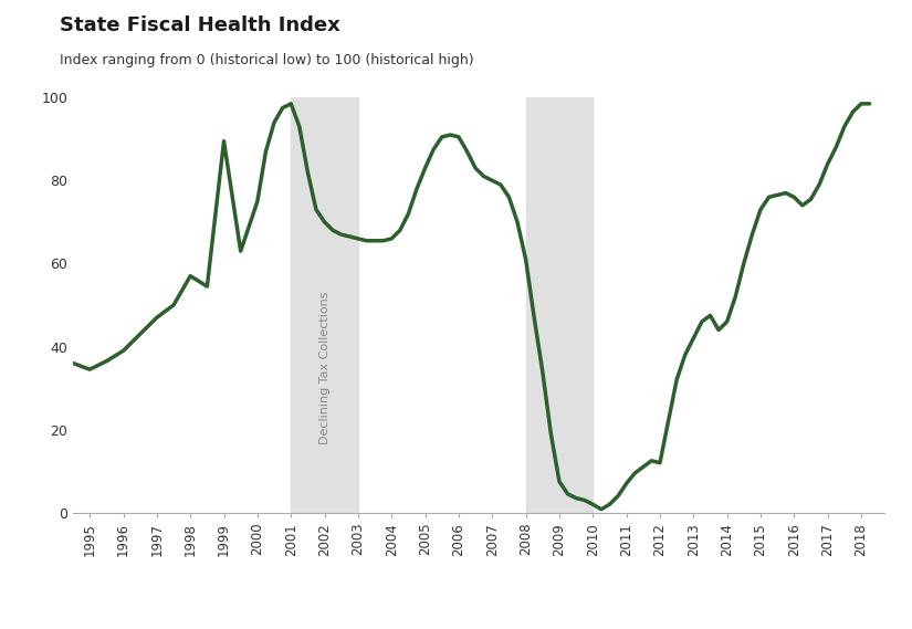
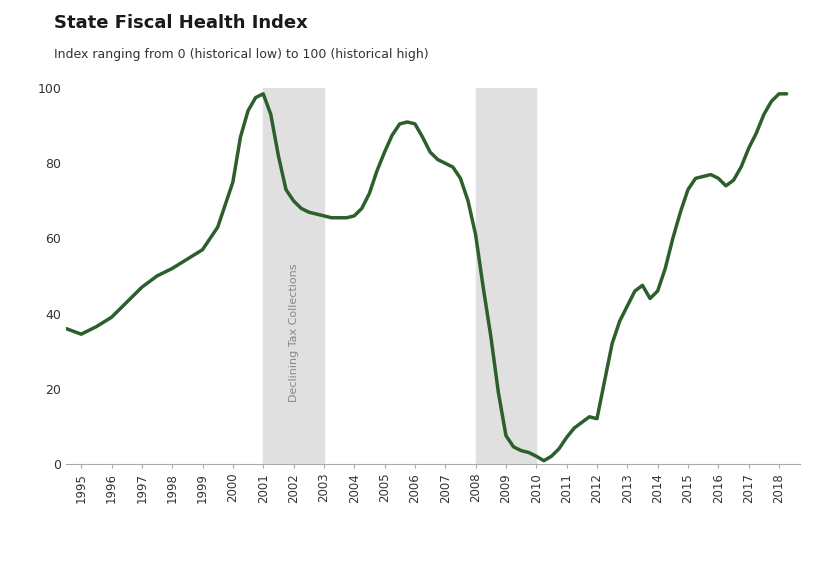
1998: 57.0 -> 52.0
1999: 89.5 -> 57.0
